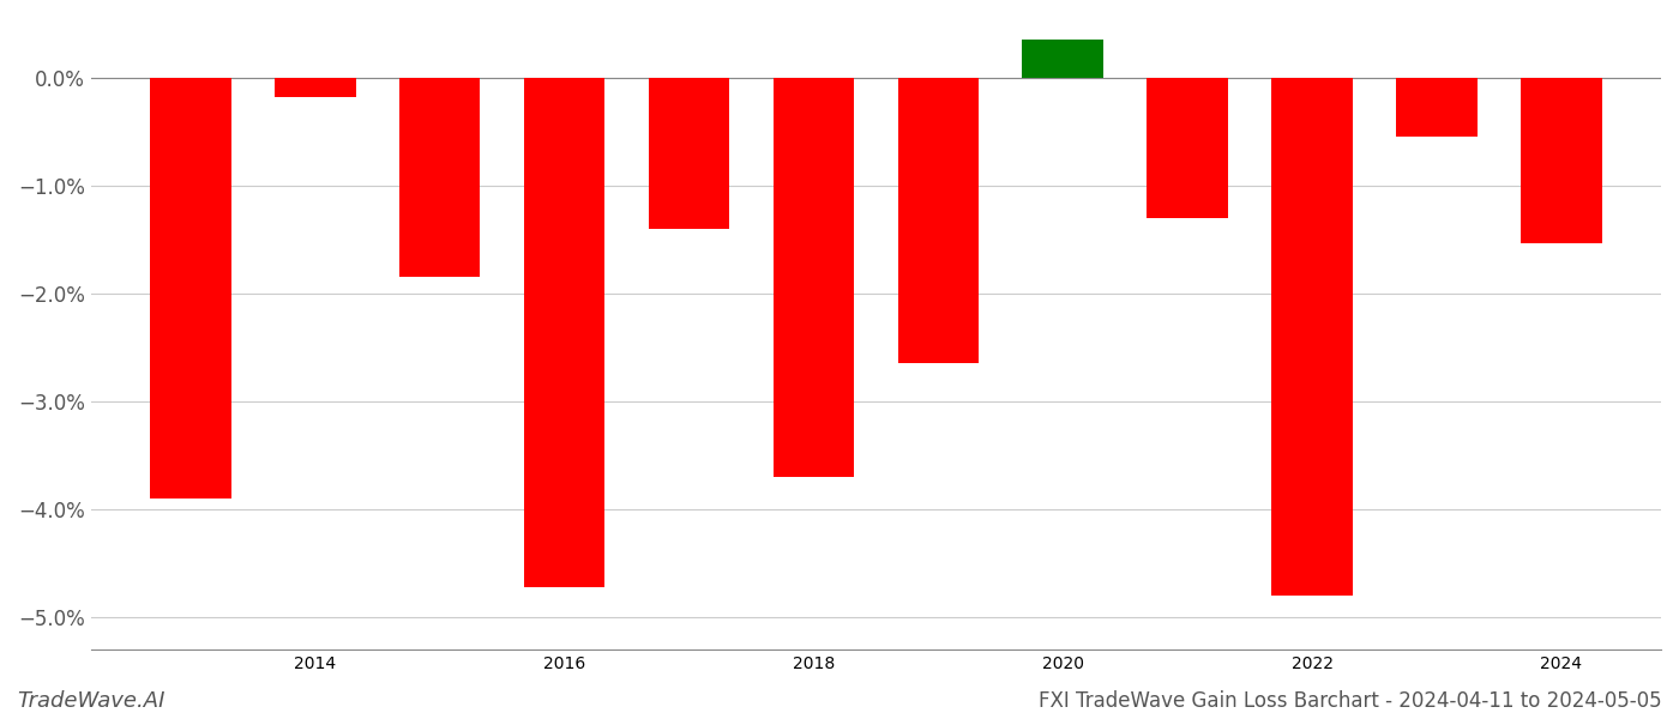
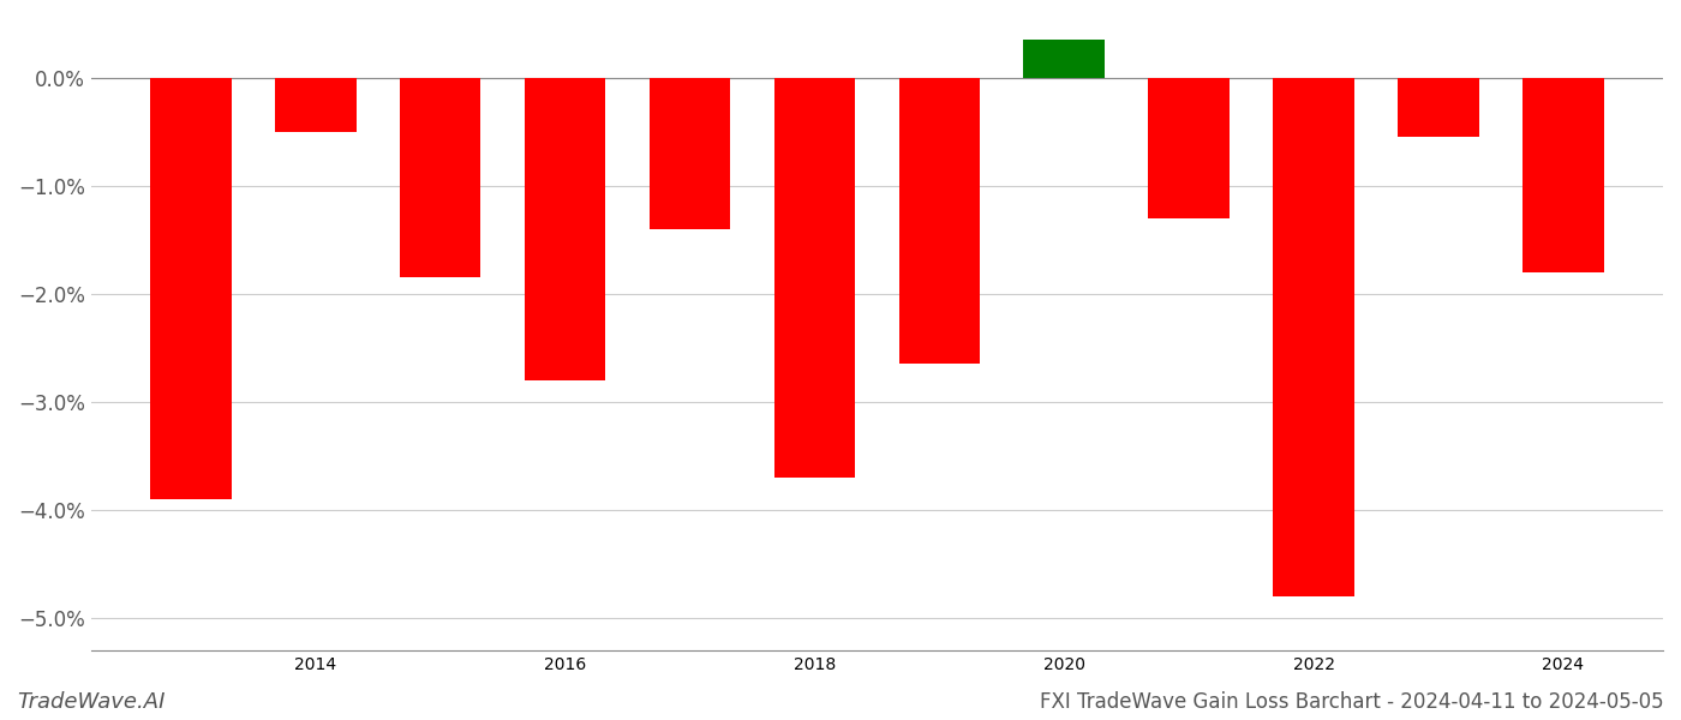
2014: -0.18% -> -0.50%
2016: -4.72% -> -2.80%
2024: -1.54% -> -1.80%
